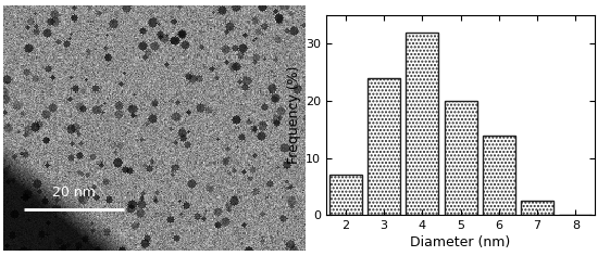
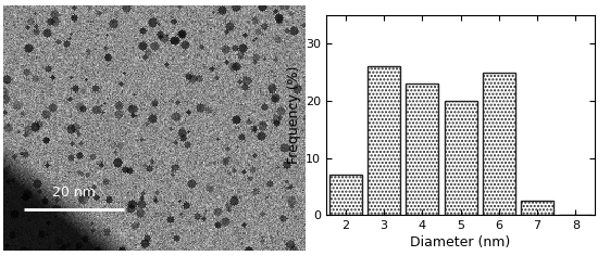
3: 24.0 -> 26.0
4: 32.0 -> 23.0
6: 14.0 -> 25.0
